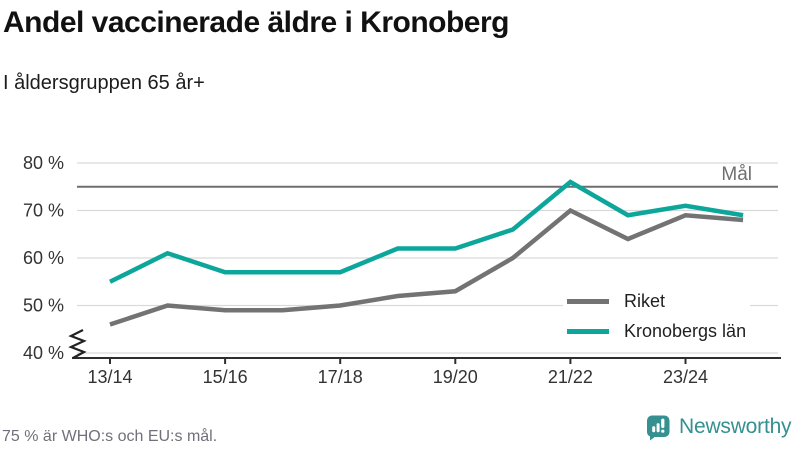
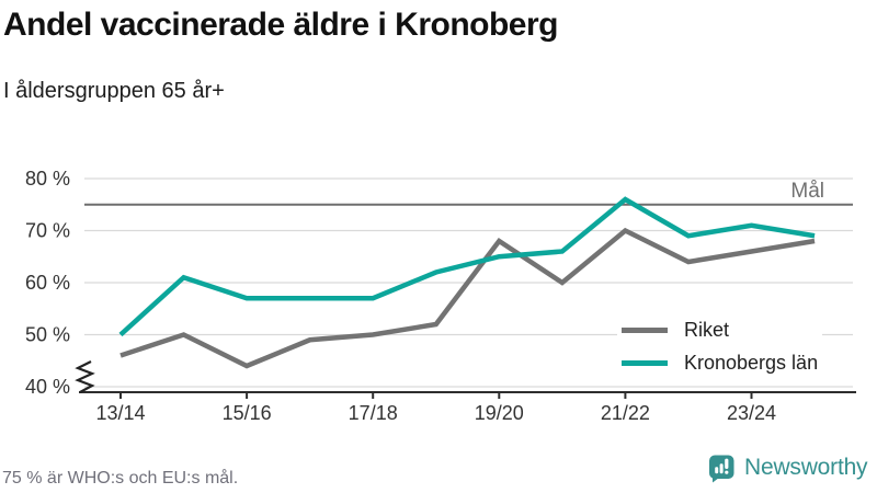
Kronobergs län/13/14: 55% -> 50%
Riket/15/16: 49% -> 44%
Riket/19/20: 53% -> 68%
Kronobergs län/19/20: 62% -> 65%
Riket/23/24: 69% -> 66%
